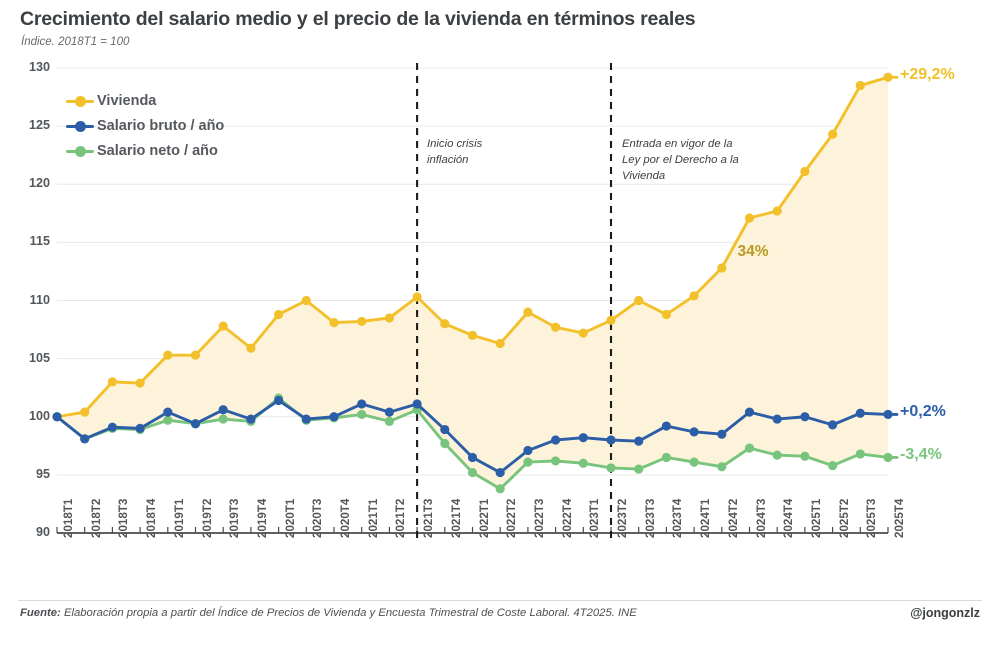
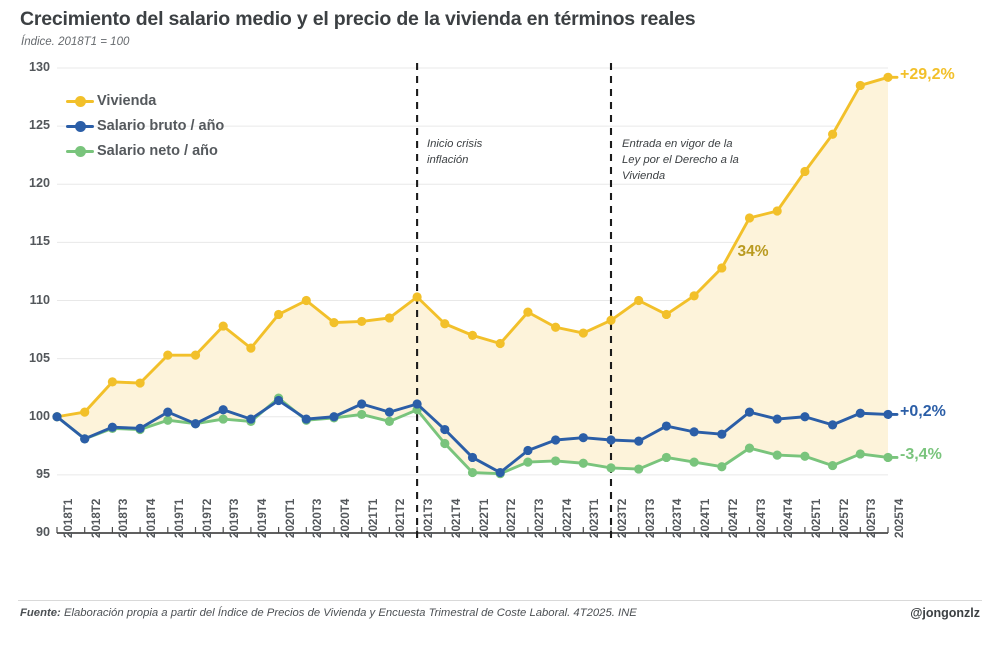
Salario neto / año/2022T2: 93.8 -> 95.1
